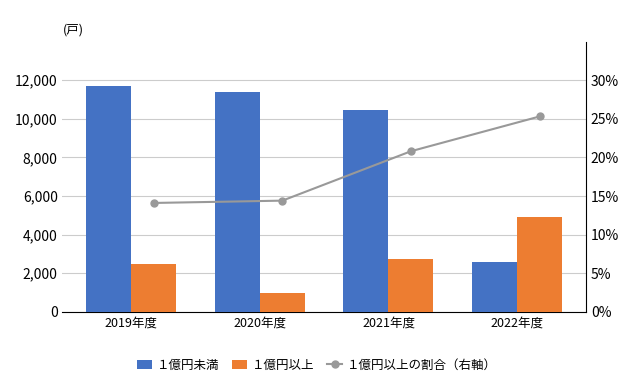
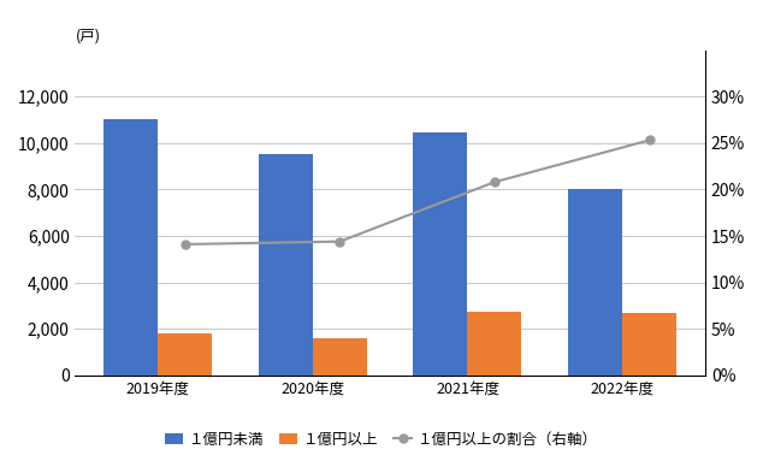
１億円未満/2019年度: 11,700 -> 11,000
１億円以上/2019年度: 2,500 -> 1,800
１億円未満/2020年度: 11,400 -> 9,500
１億円以上/2020年度: 1,000 -> 1,600
１億円未満/2022年度: 2,600 -> 8,000
１億円以上/2022年度: 4,900 -> 2,700
